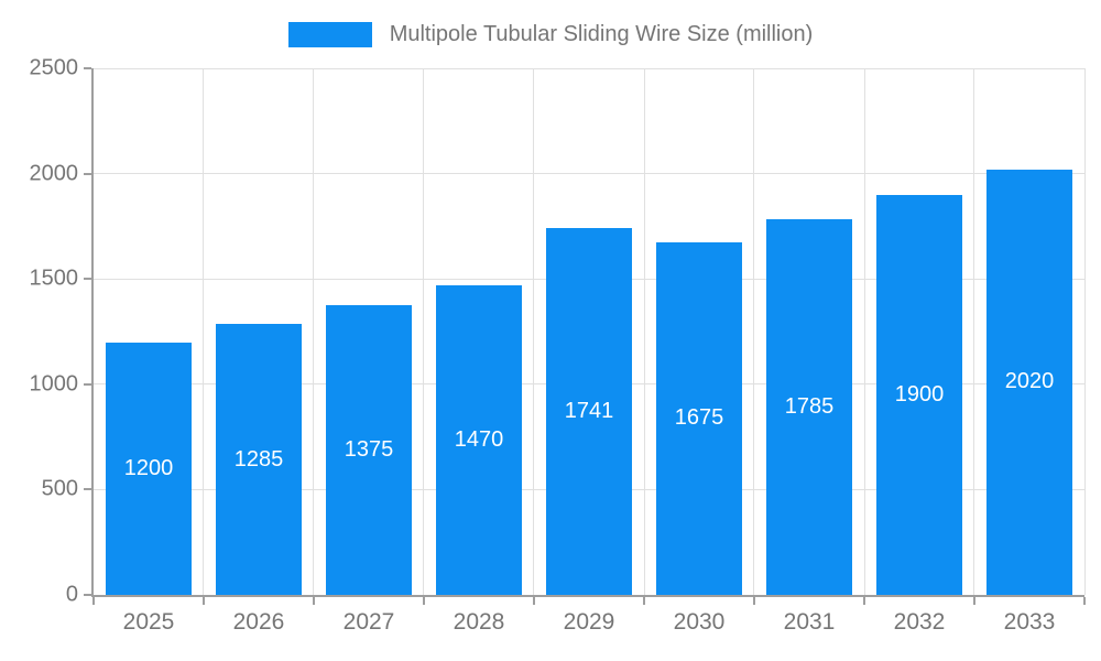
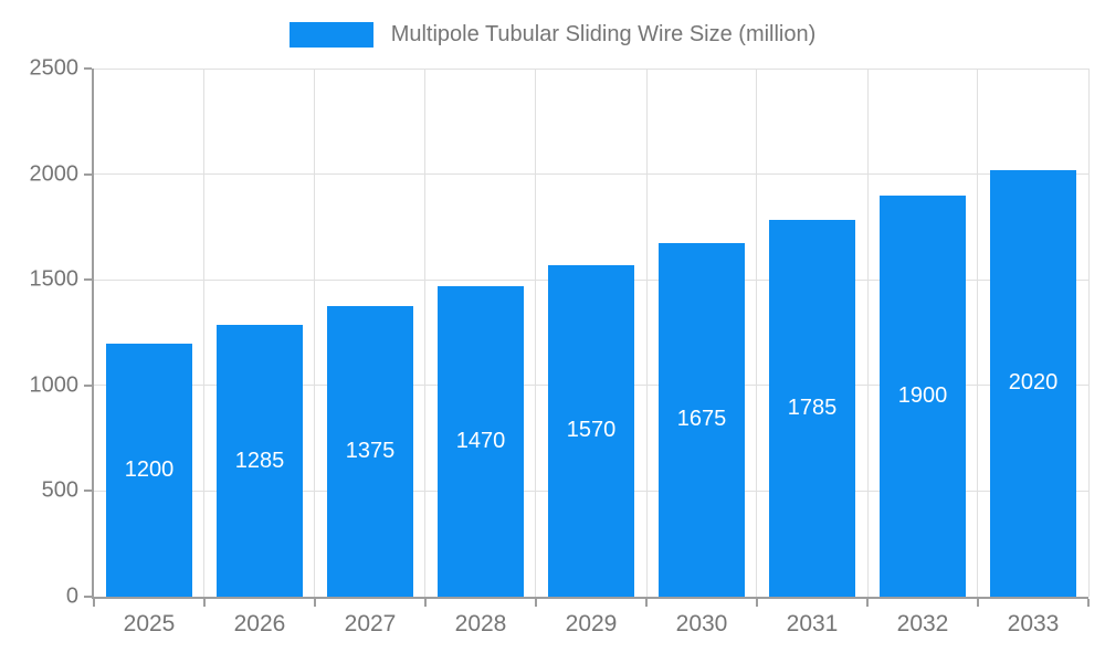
2029: 1741 -> 1570
